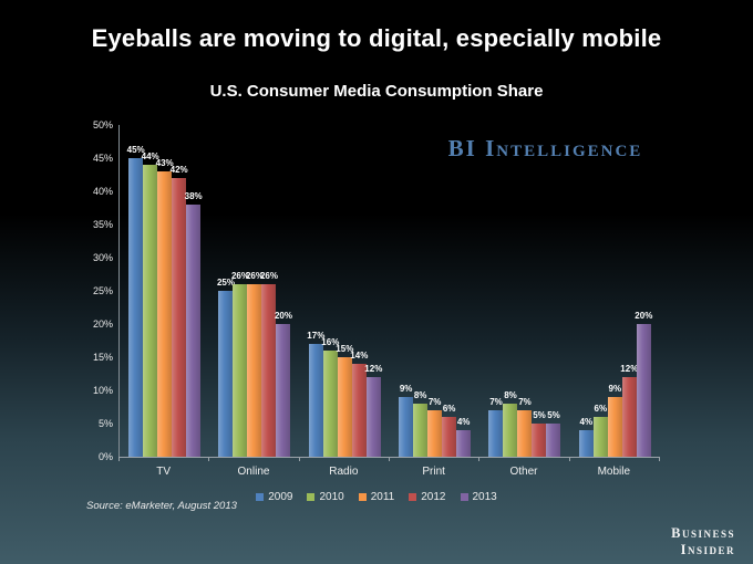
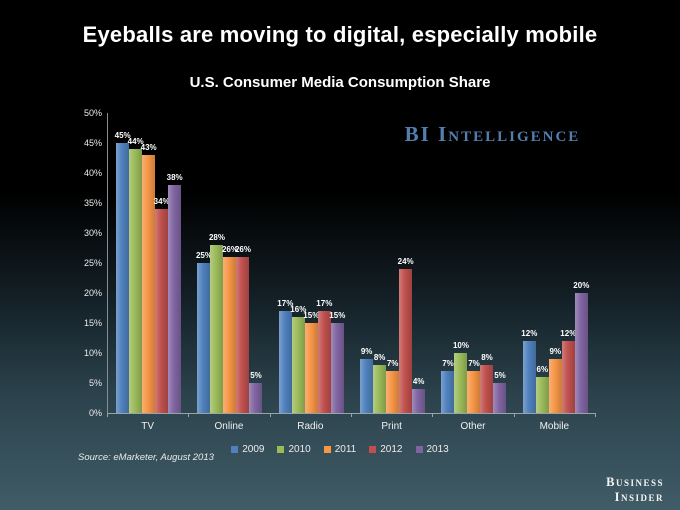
2012/TV: 42% -> 34%
2010/Online: 26% -> 28%
2013/Online: 20% -> 5%
2012/Radio: 14% -> 17%
2013/Radio: 12% -> 15%
2012/Print: 6% -> 24%
2010/Other: 8% -> 10%
2012/Other: 5% -> 8%
2009/Mobile: 4% -> 12%
